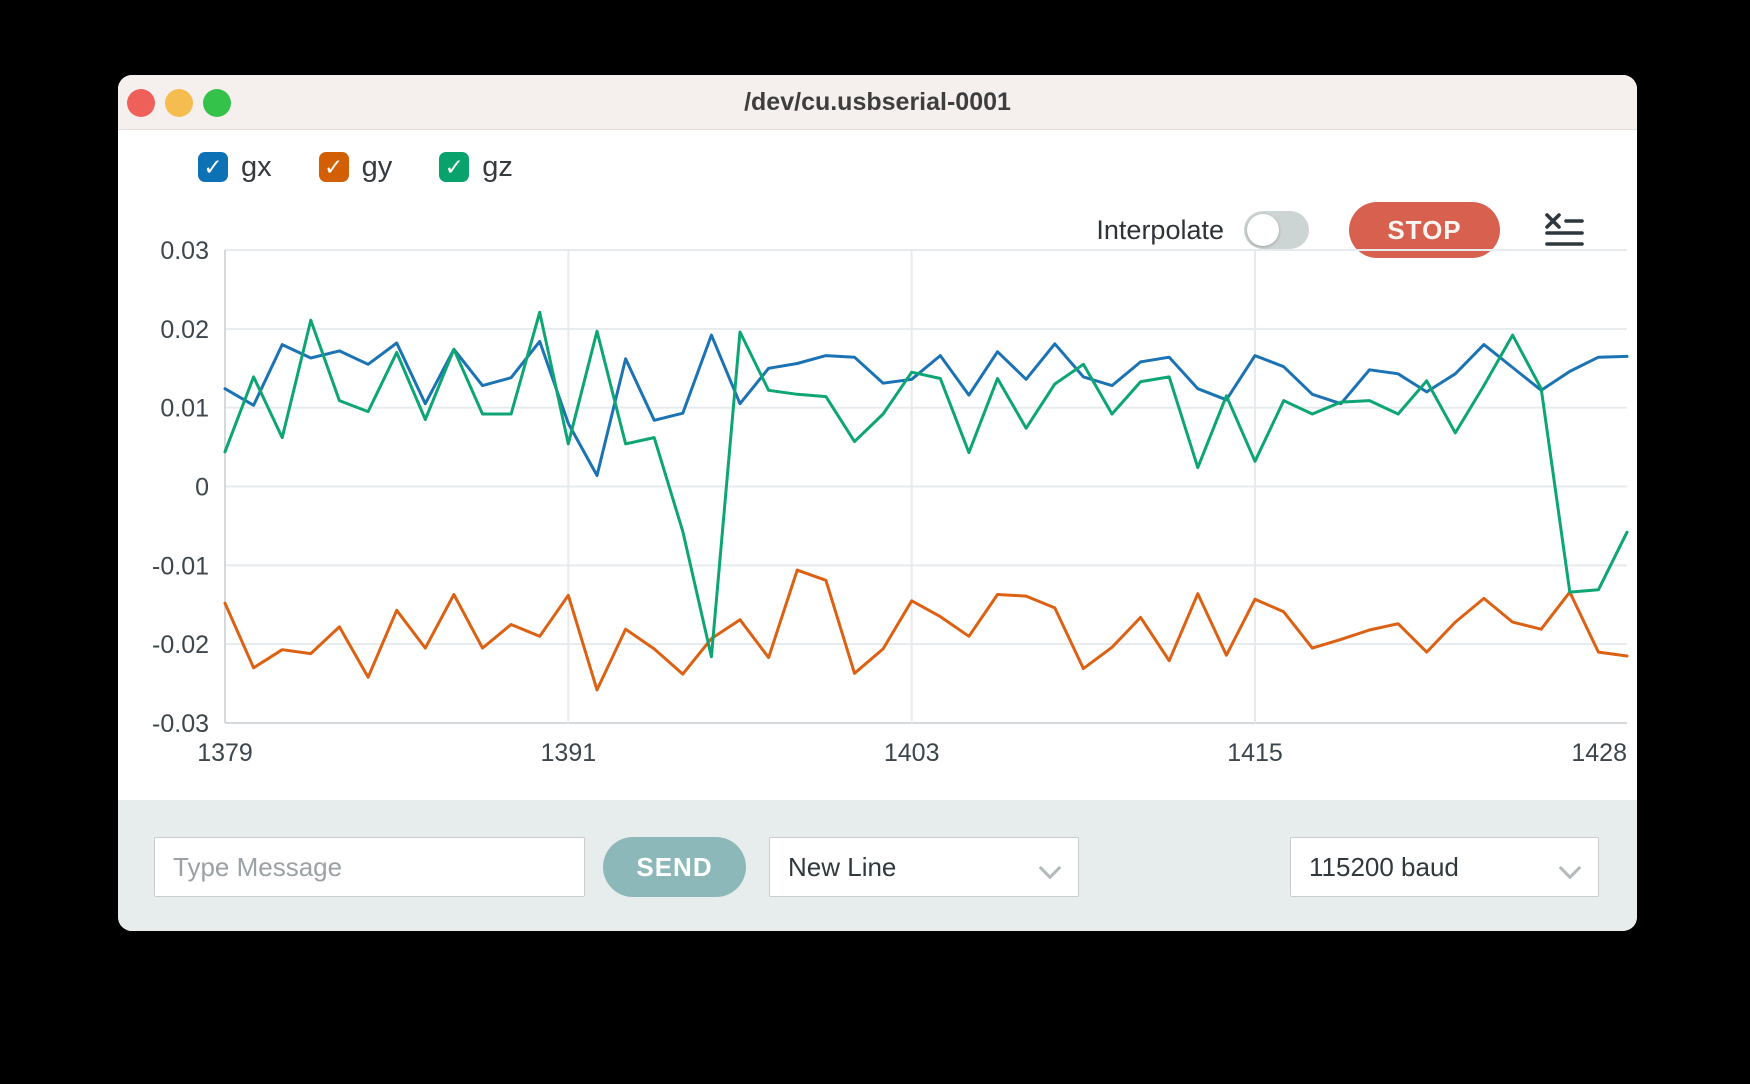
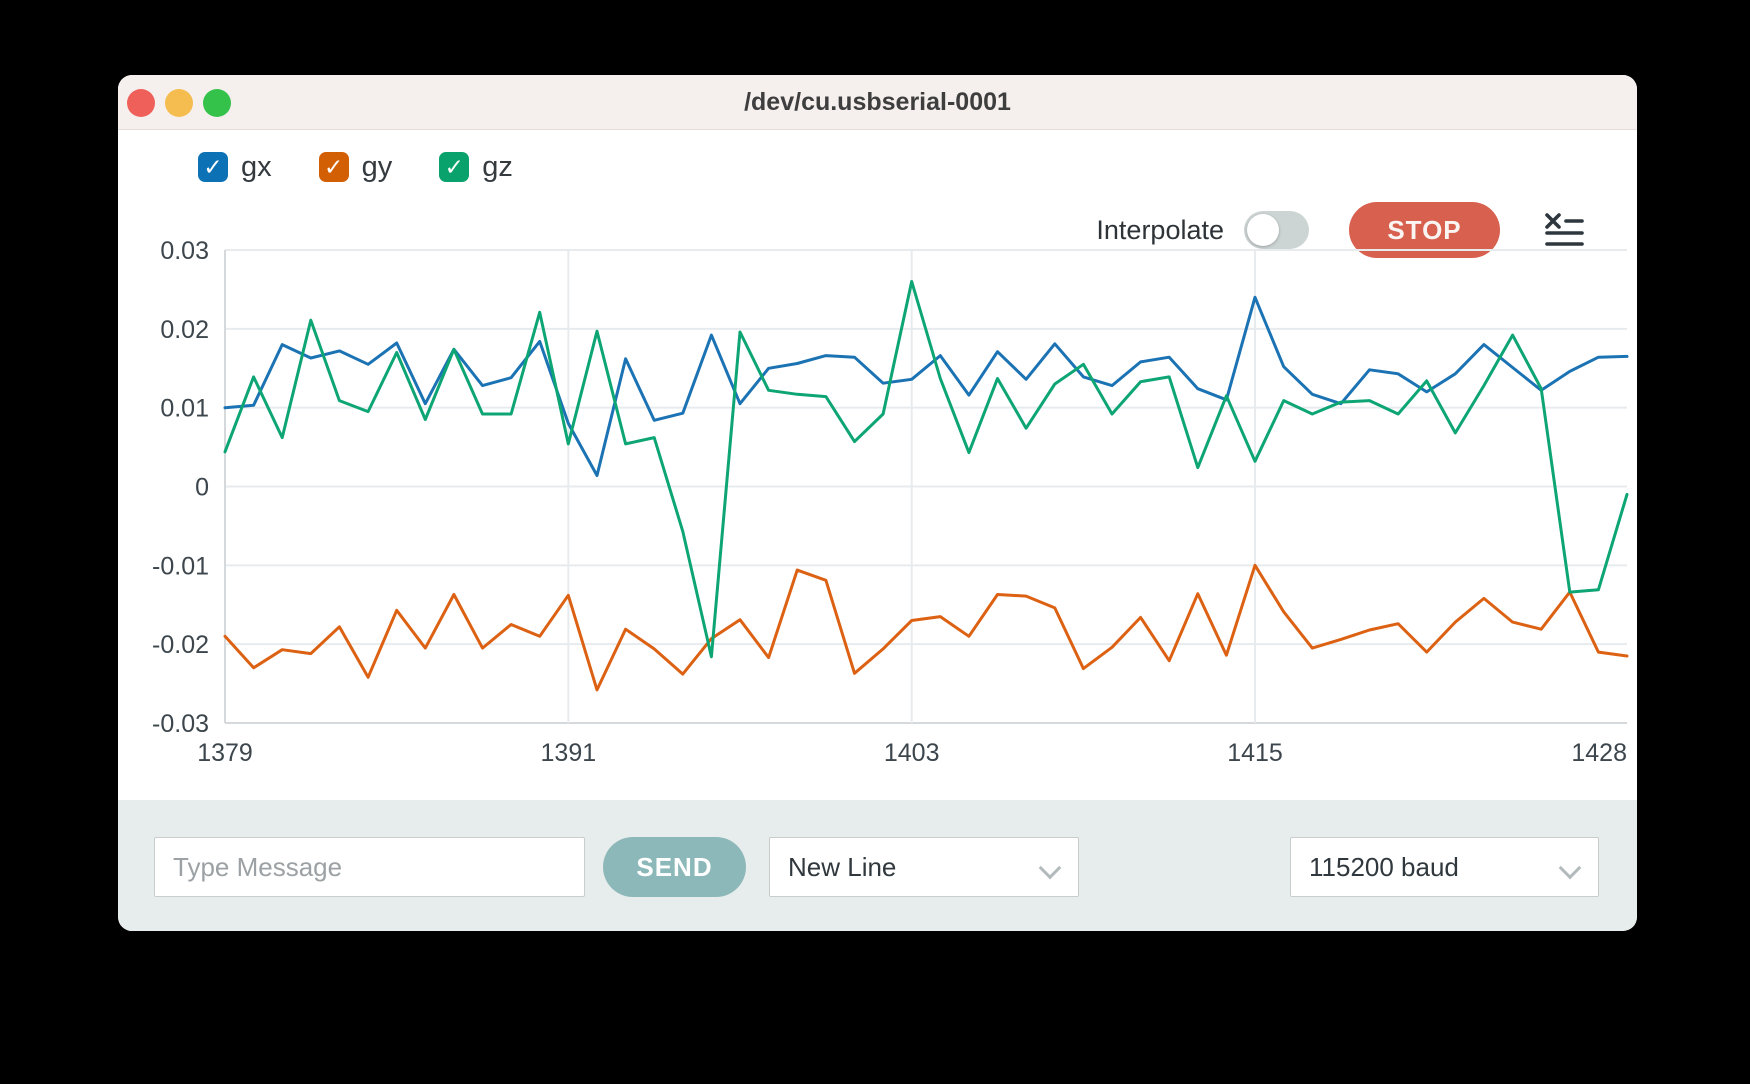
gx/1379: 0.012 -> 0.010
gy/1379: -0.015 -> -0.019
gy/1403: -0.015 -> -0.017
gz/1403: 0.015 -> 0.026
gx/1415: 0.017 -> 0.024
gy/1415: -0.014 -> -0.010
gz/1428: -0.006 -> -0.001
